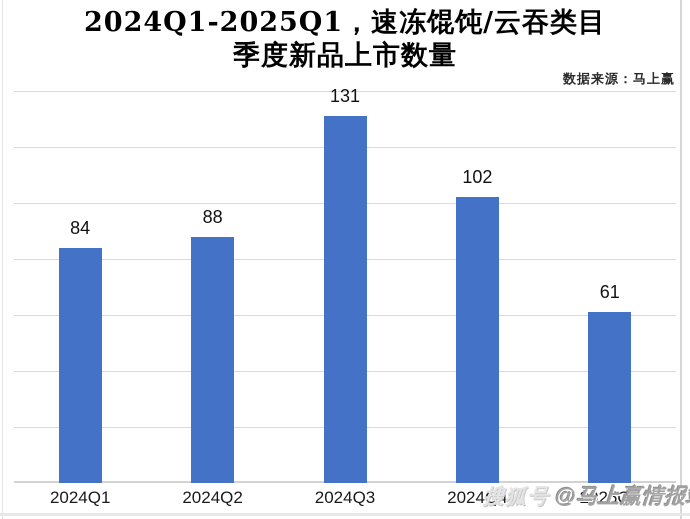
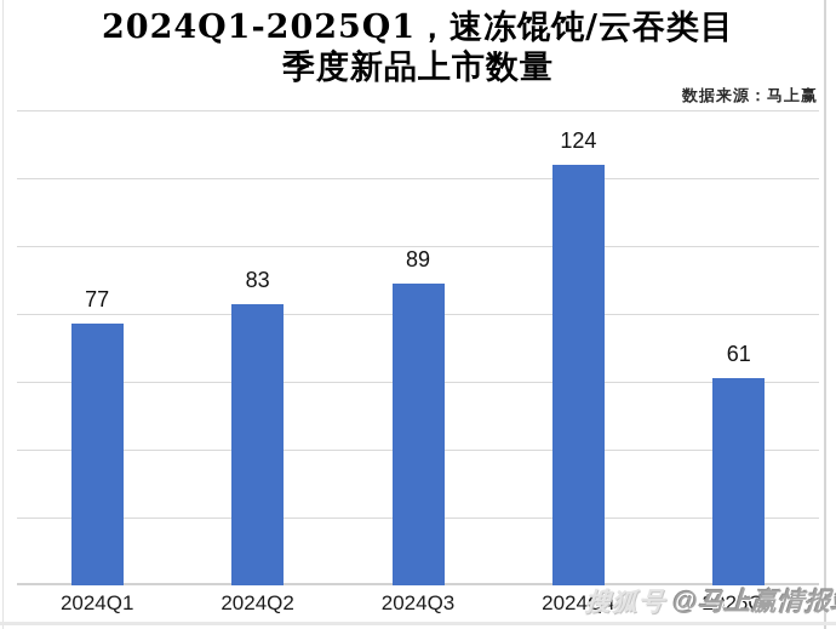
2024Q1: 84 -> 77
2024Q2: 88 -> 83
2024Q3: 131 -> 89
2024Q4: 102 -> 124
